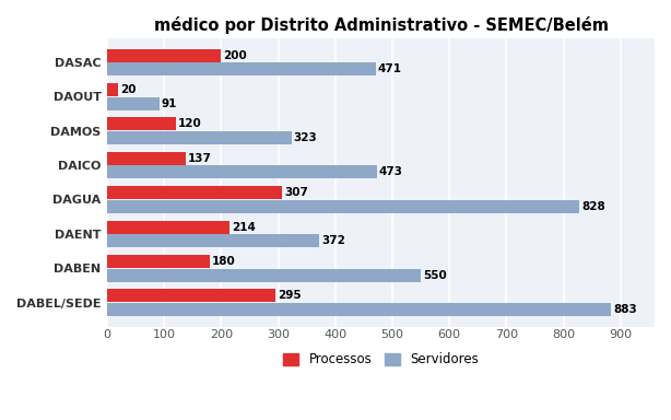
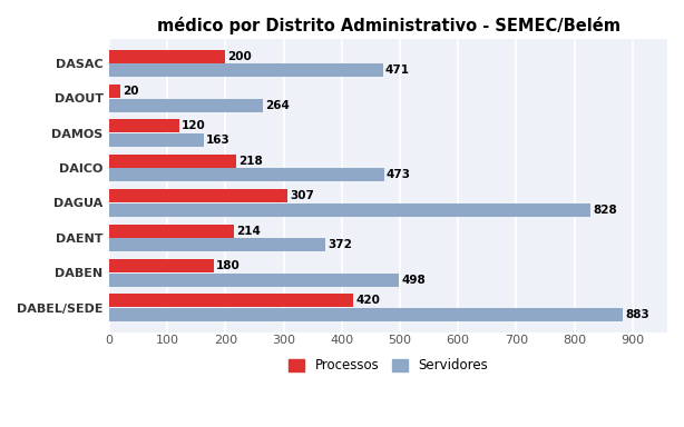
Servidores/DAOUT: 91 -> 264
Servidores/DAMOS: 323 -> 163
Processos/DAICO: 137 -> 218
Servidores/DABEN: 550 -> 498
Processos/DABEL/SEDE: 295 -> 420
